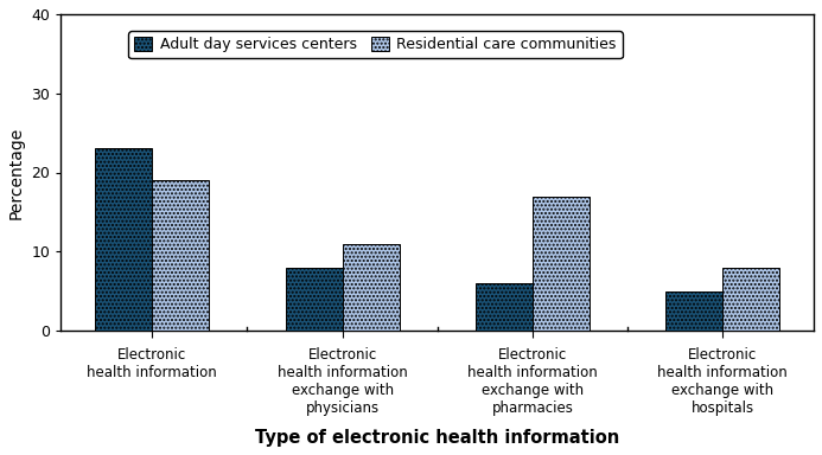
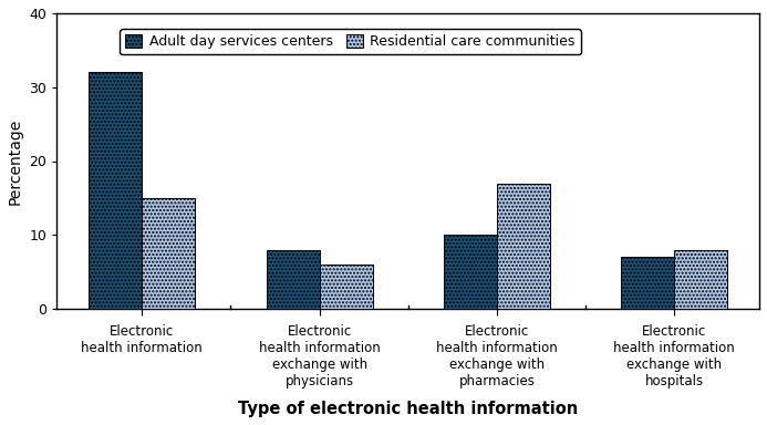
Adult day services centers/Electronic health information: 23 -> 32
Residential care communities/Electronic health information: 19 -> 15
Residential care communities/Electronic health information exchange with physicians: 11 -> 6
Adult day services centers/Electronic health information exchange with pharmacies: 6 -> 10
Adult day services centers/Electronic health information exchange with hospitals: 5 -> 7
